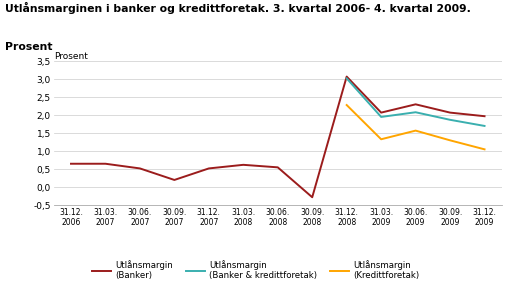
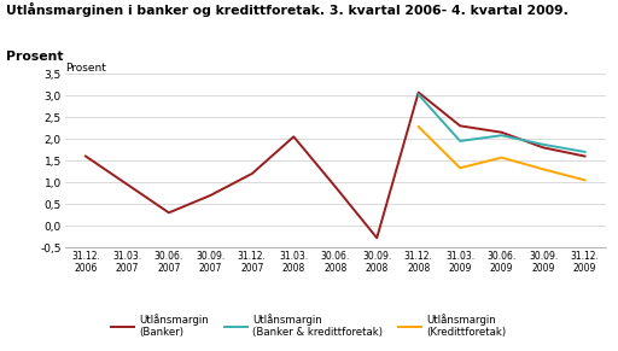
Utlånsmargin (Banker)/31.12. 2006: 0,65 -> 1,60
Utlånsmargin (Banker)/31.03. 2007: 0,65 -> 0,95
Utlånsmargin (Banker)/30.06. 2007: 0,52 -> 0,30
Utlånsmargin (Banker)/30.09. 2007: 0,20 -> 0,70
Utlånsmargin (Banker)/31.12. 2007: 0,52 -> 1,20
Utlånsmargin (Banker)/31.03. 2008: 0,62 -> 2,05
Utlånsmargin (Banker)/30.06. 2008: 0,55 -> 0,90
Utlånsmargin (Banker)/31.03. 2009: 2,07 -> 2,30
Utlånsmargin (Banker)/30.06. 2009: 2,30 -> 2,15
Utlånsmargin (Banker)/30.09. 2009: 2,07 -> 1,80
Utlånsmargin (Banker)/31.12. 2009: 1,97 -> 1,60
